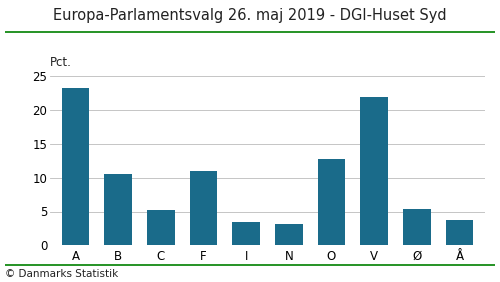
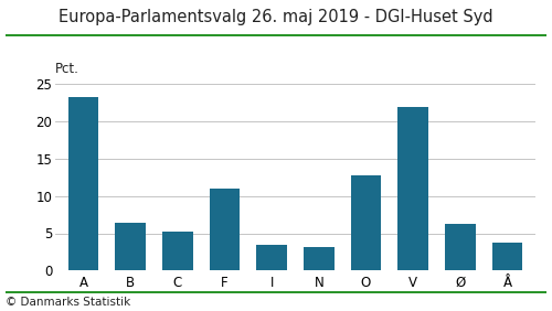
B: 10.5 -> 6.4
Ø: 5.4 -> 6.2
